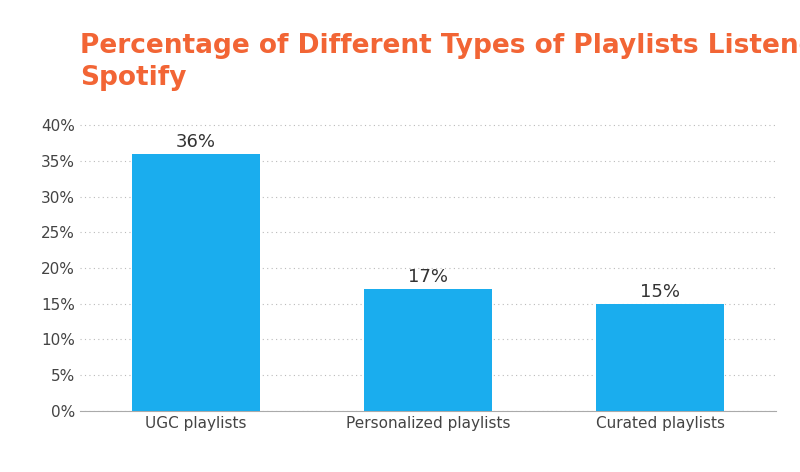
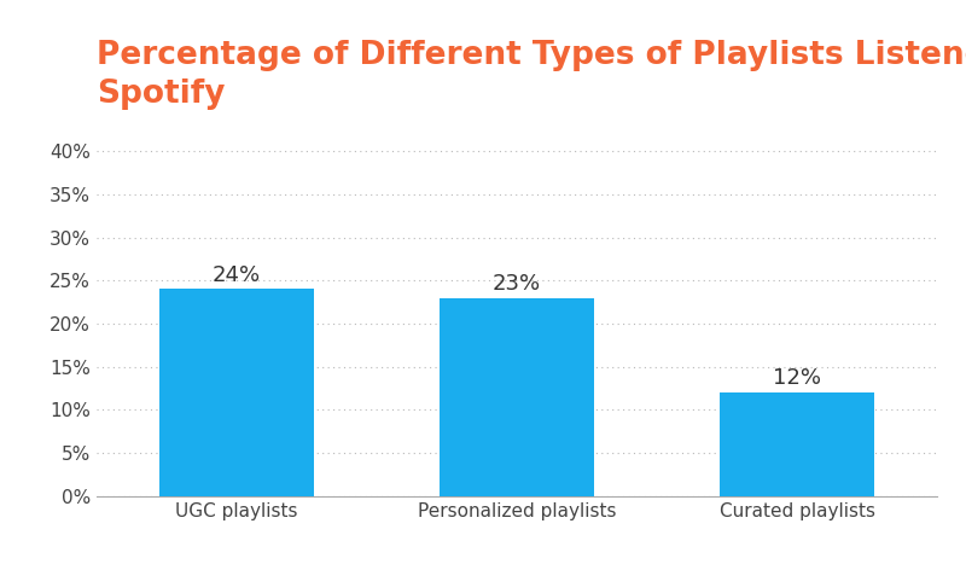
UGC playlists: 36% -> 24%
Personalized playlists: 17% -> 23%
Curated playlists: 15% -> 12%
